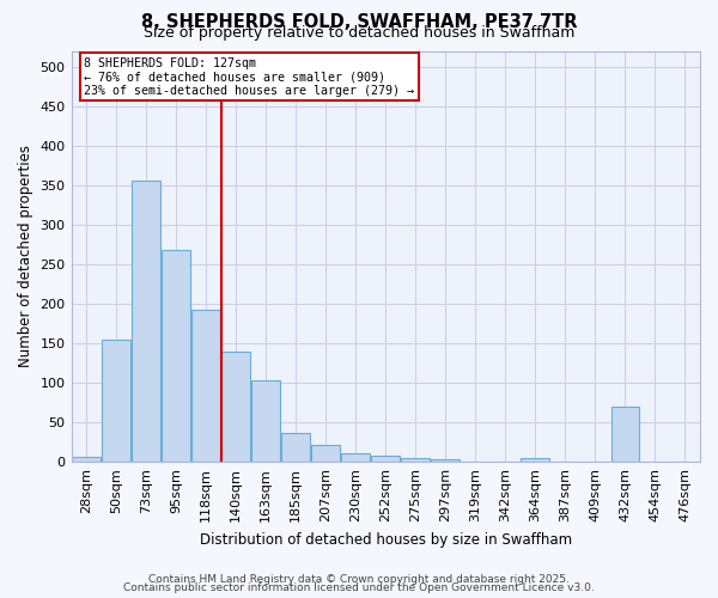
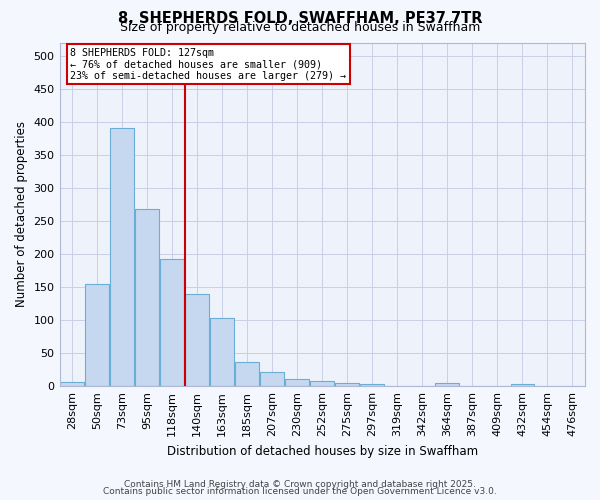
73sqm: 356 -> 390
432sqm: 70 -> 3
